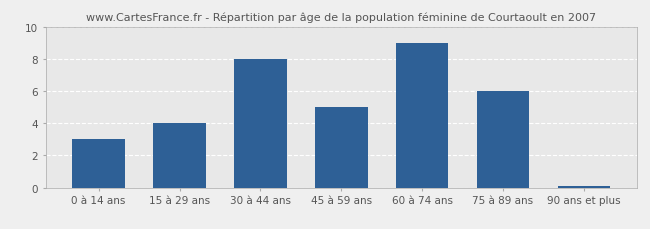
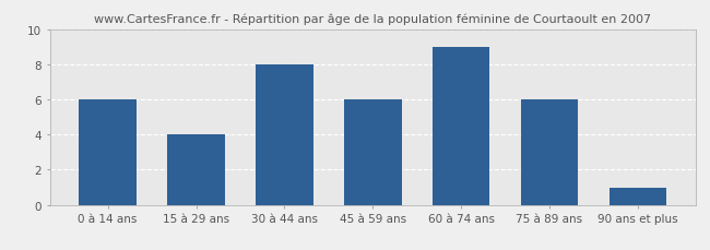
0 à 14 ans: 3.0 -> 6.0
45 à 59 ans: 5.0 -> 6.0
90 ans et plus: 0.1 -> 1.0
